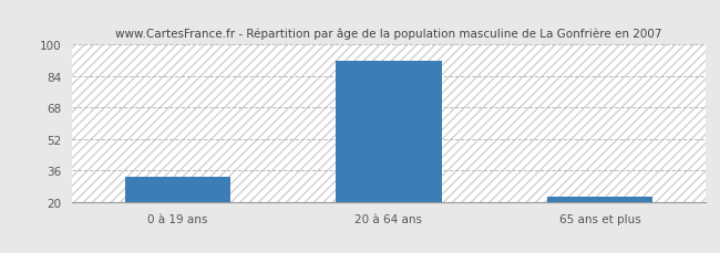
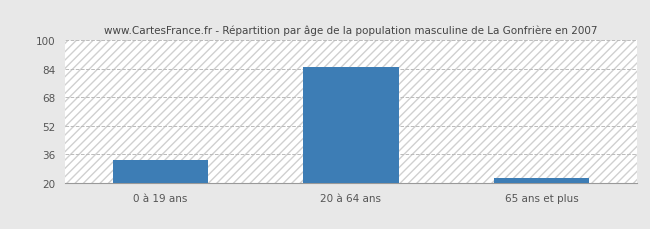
20 à 64 ans: 92 -> 85
